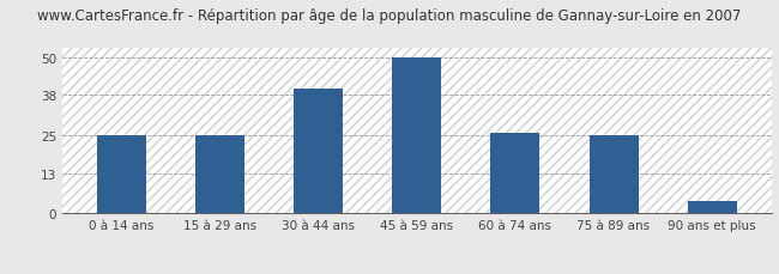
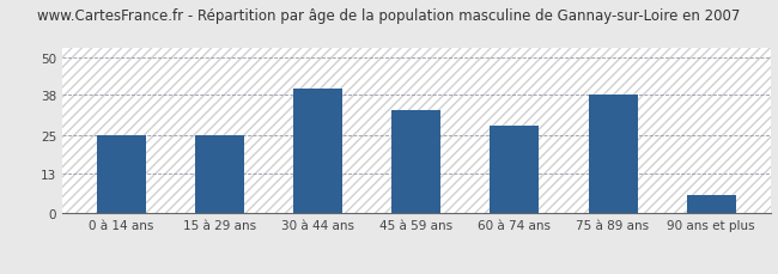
45 à 59 ans: 50 -> 33
60 à 74 ans: 26 -> 28
75 à 89 ans: 25 -> 38
90 ans et plus: 4 -> 6
